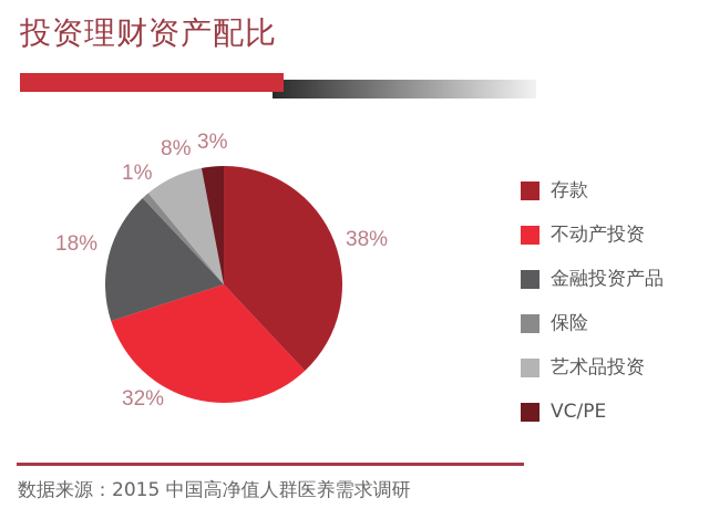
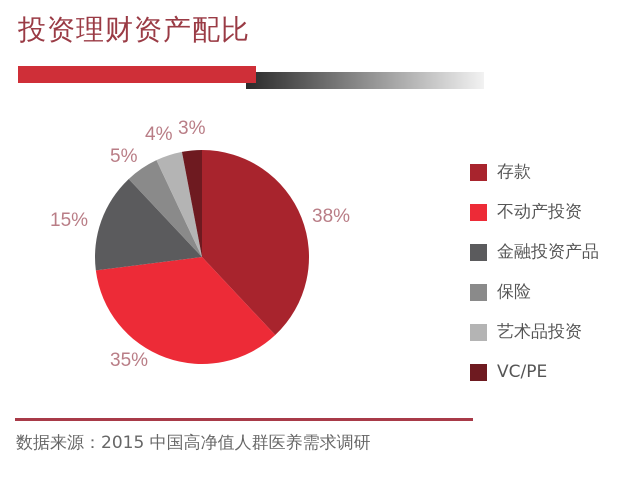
不动产投资: 32% -> 35%
金融投资产品: 18% -> 15%
保险: 1% -> 5%
艺术品投资: 8% -> 4%
